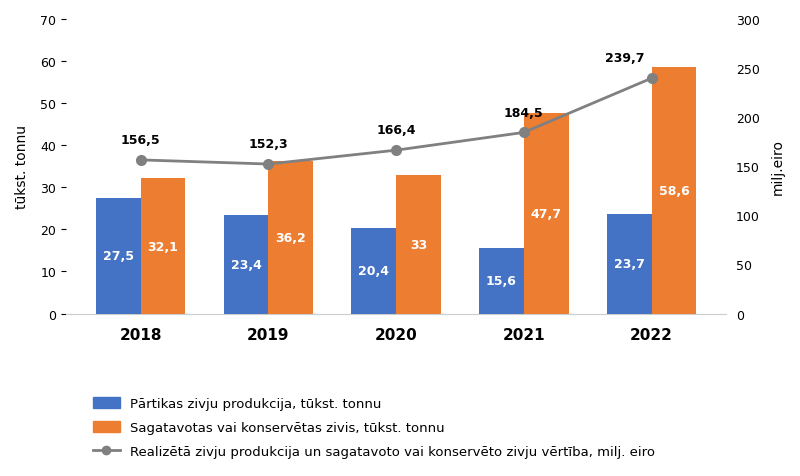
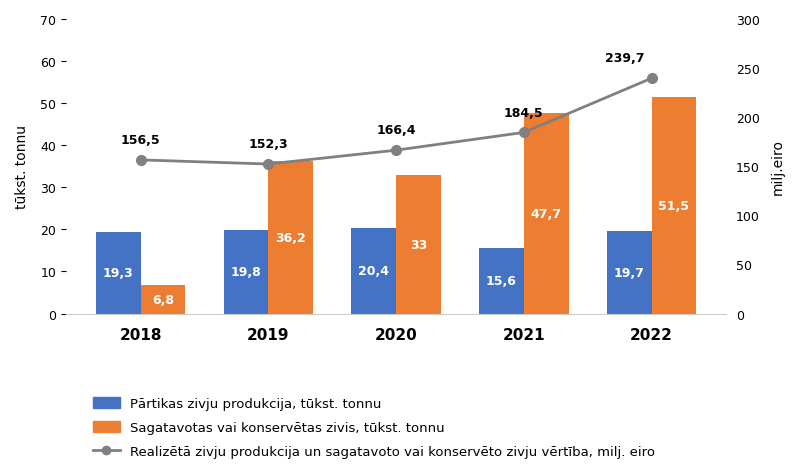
Pārtikas zivju produkcija, tūkst. tonnu/2018: 27,5 -> 19,3
Sagatavotas vai konservētas zivis, tūkst. tonnu/2018: 32,1 -> 6,8
Pārtikas zivju produkcija, tūkst. tonnu/2019: 23,4 -> 19,8
Pārtikas zivju produkcija, tūkst. tonnu/2022: 23,7 -> 19,7
Sagatavotas vai konservētas zivis, tūkst. tonnu/2022: 58,6 -> 51,5
